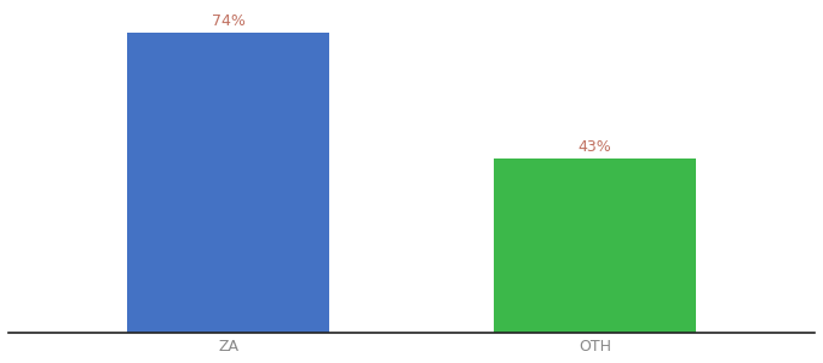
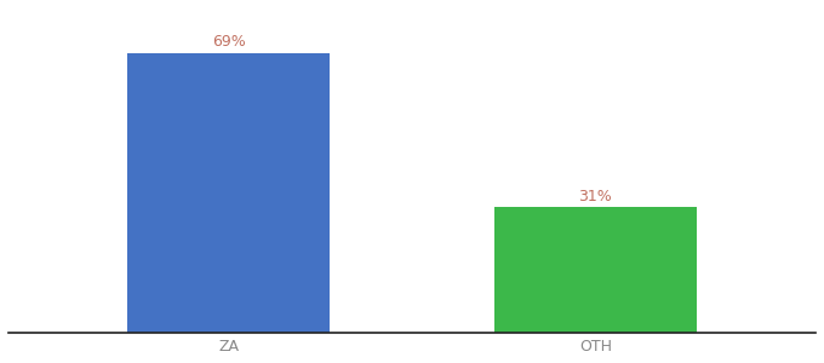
ZA: 74% -> 69%
OTH: 43% -> 31%
